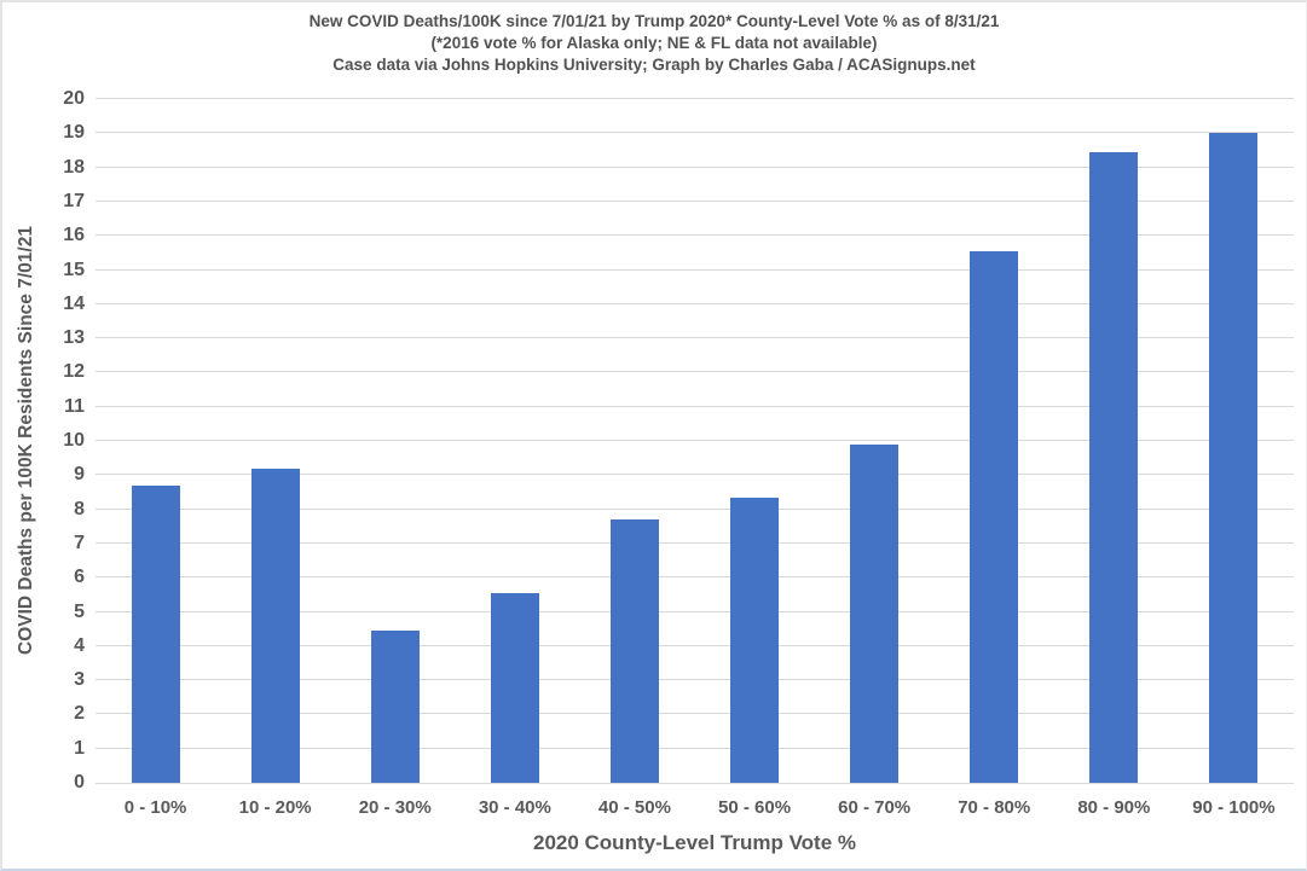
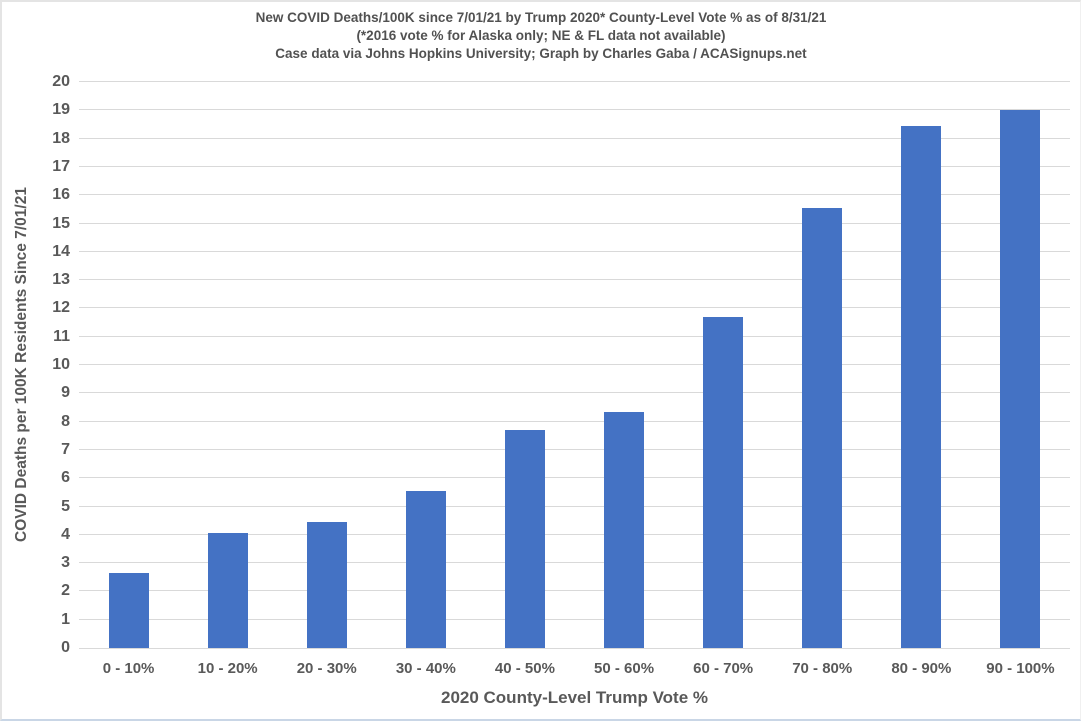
0 - 10%: 8.7 -> 2.6
10 - 20%: 9.2 -> 4.0
60 - 70%: 9.9 -> 11.7
